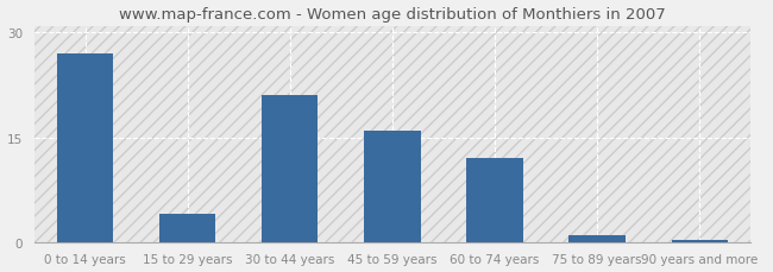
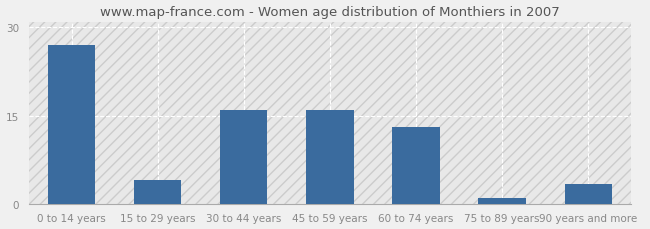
30 to 44 years: 21.0 -> 16.0
60 to 74 years: 12.0 -> 13.0
90 years and more: 0.3 -> 3.4
